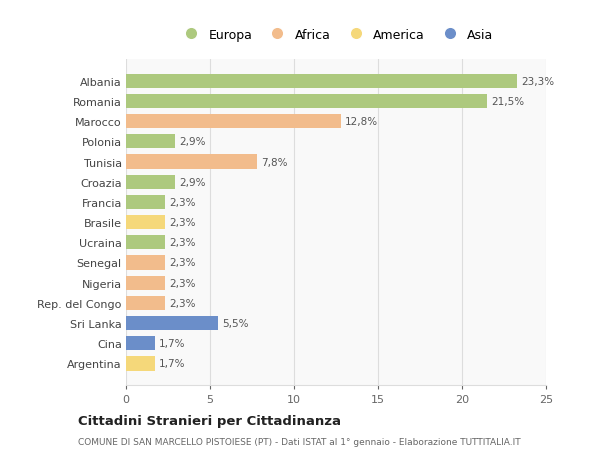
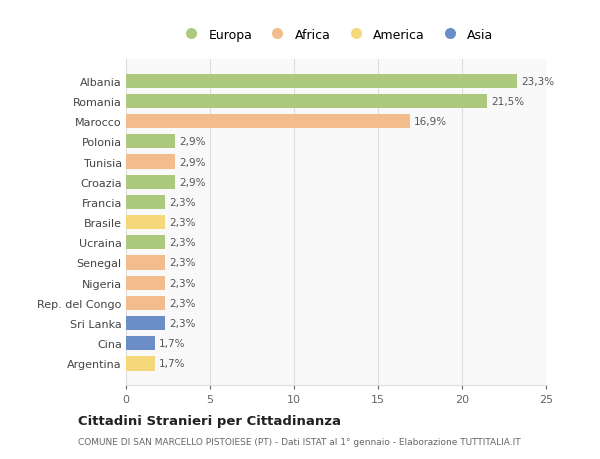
Marocco: 12,8% -> 16,9%
Tunisia: 7,8% -> 2,9%
Sri Lanka: 5,5% -> 2,3%
